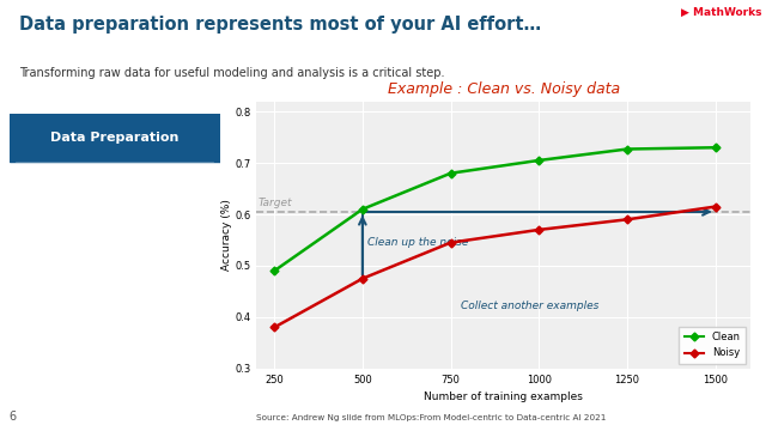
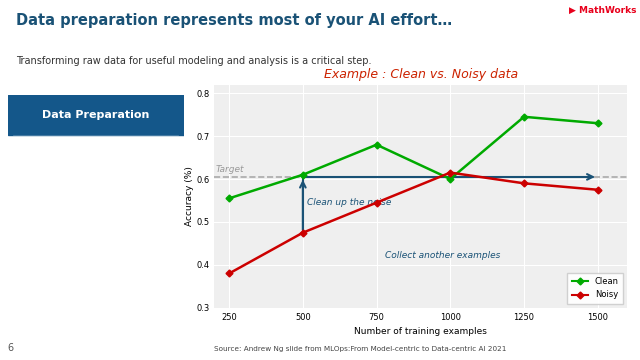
Clean/250: 0.490 -> 0.555
Clean/1000: 0.705 -> 0.600
Noisy/1000: 0.570 -> 0.615
Clean/1250: 0.727 -> 0.745
Noisy/1500: 0.615 -> 0.575
